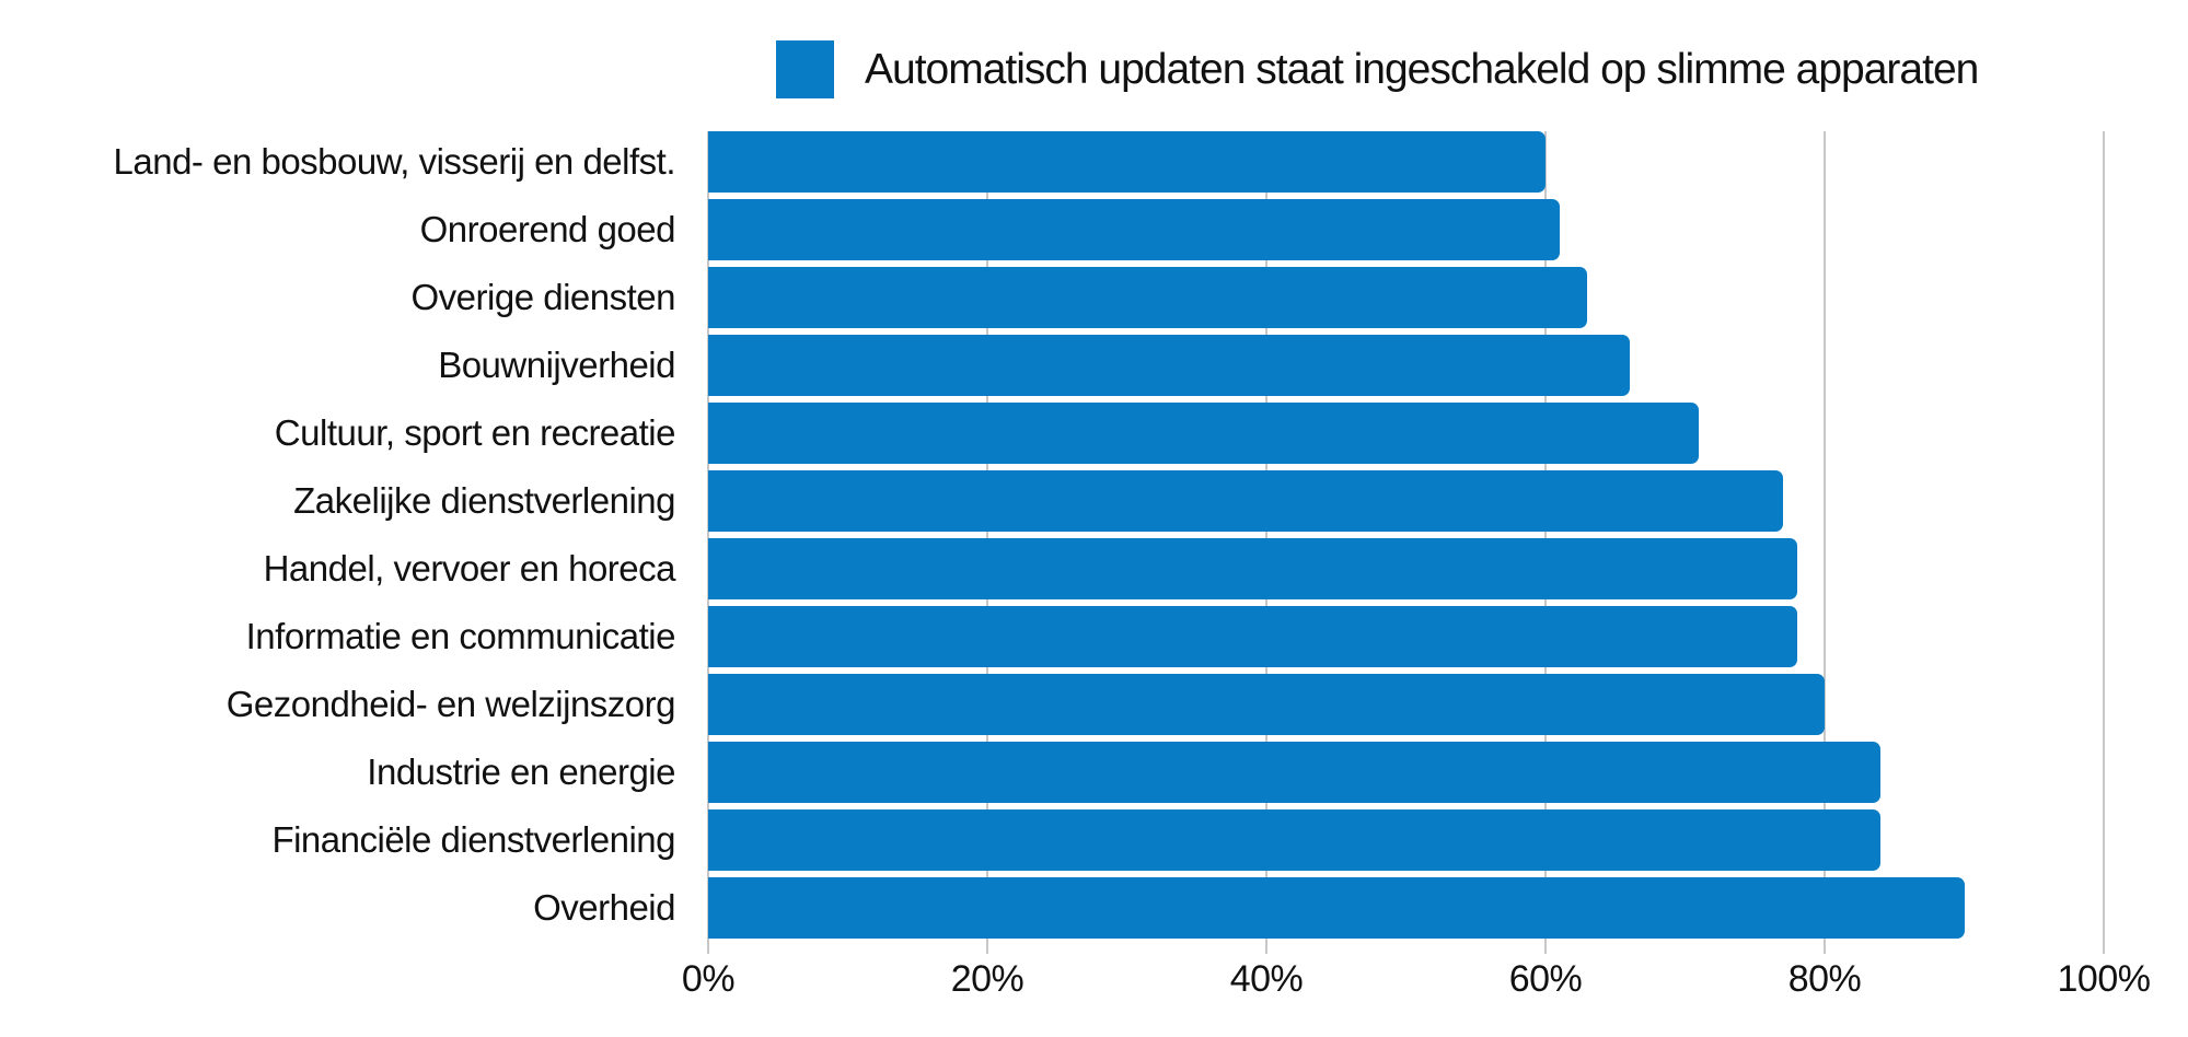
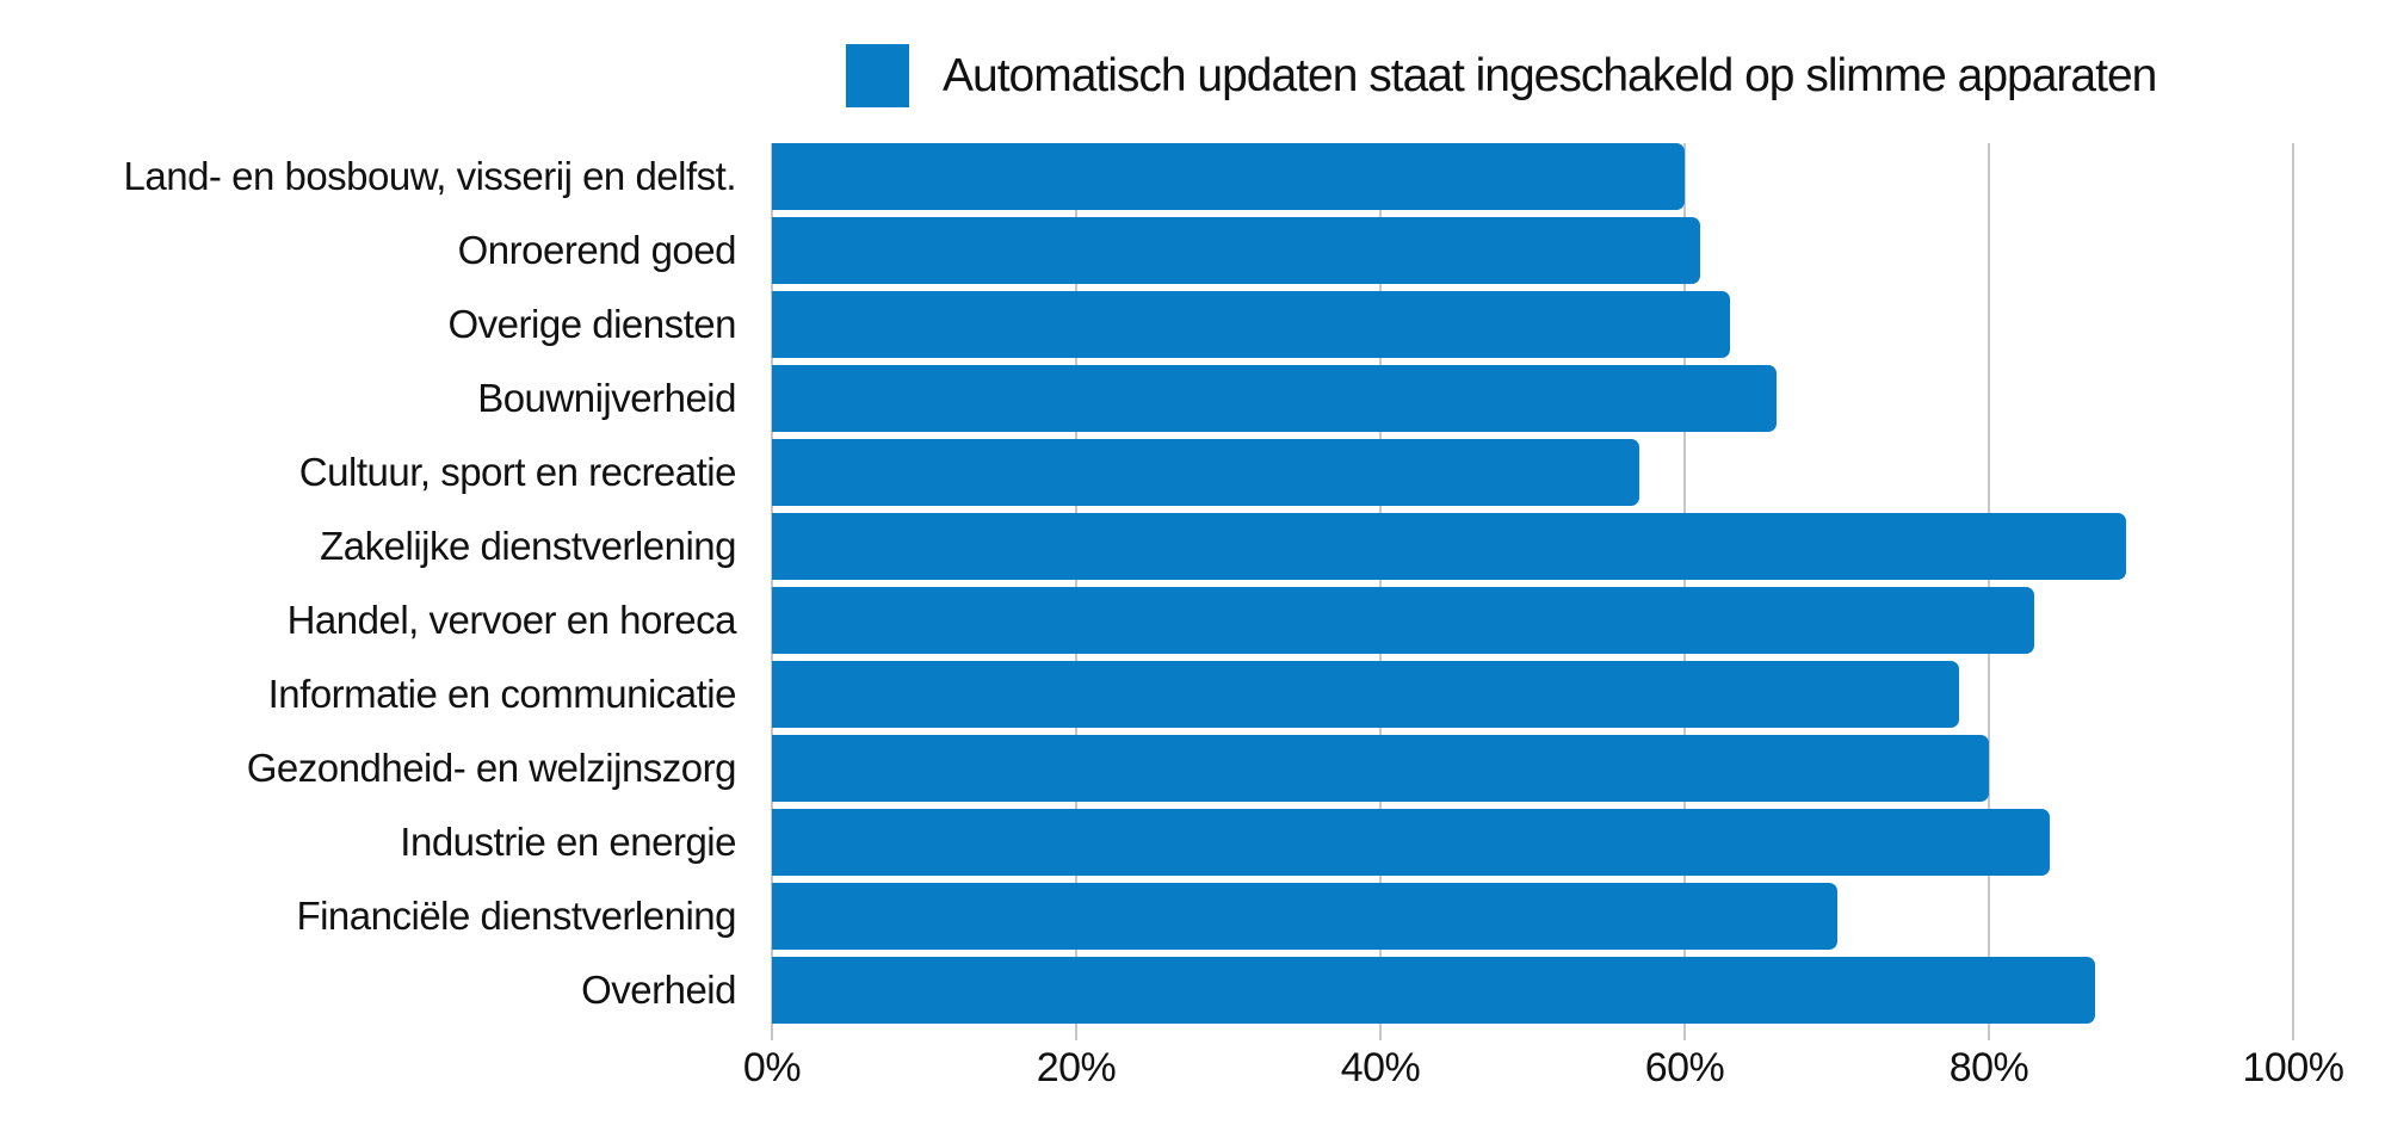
Cultuur, sport en recreatie: 71% -> 57%
Zakelijke dienstverlening: 77% -> 89%
Handel, vervoer en horeca: 78% -> 83%
Financiële dienstverlening: 84% -> 70%
Overheid: 90% -> 87%
